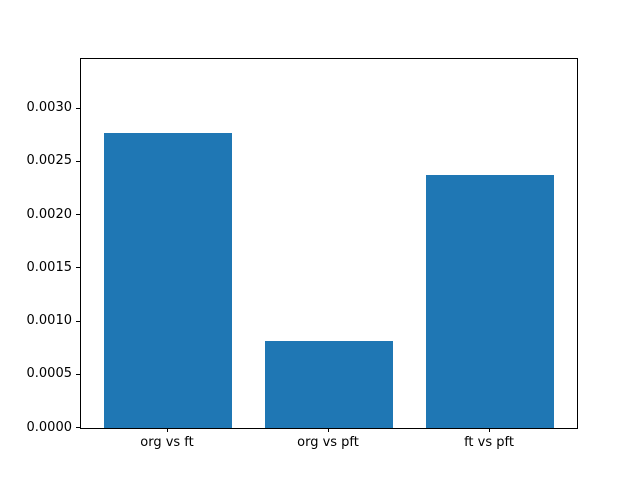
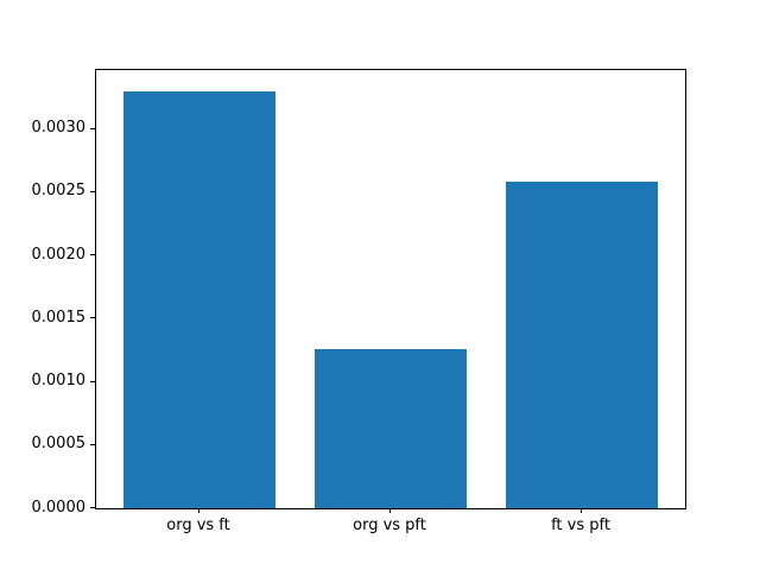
org vs ft: 0.00277 -> 0.00330
org vs pft: 0.00082 -> 0.00126
ft vs pft: 0.00238 -> 0.00258
